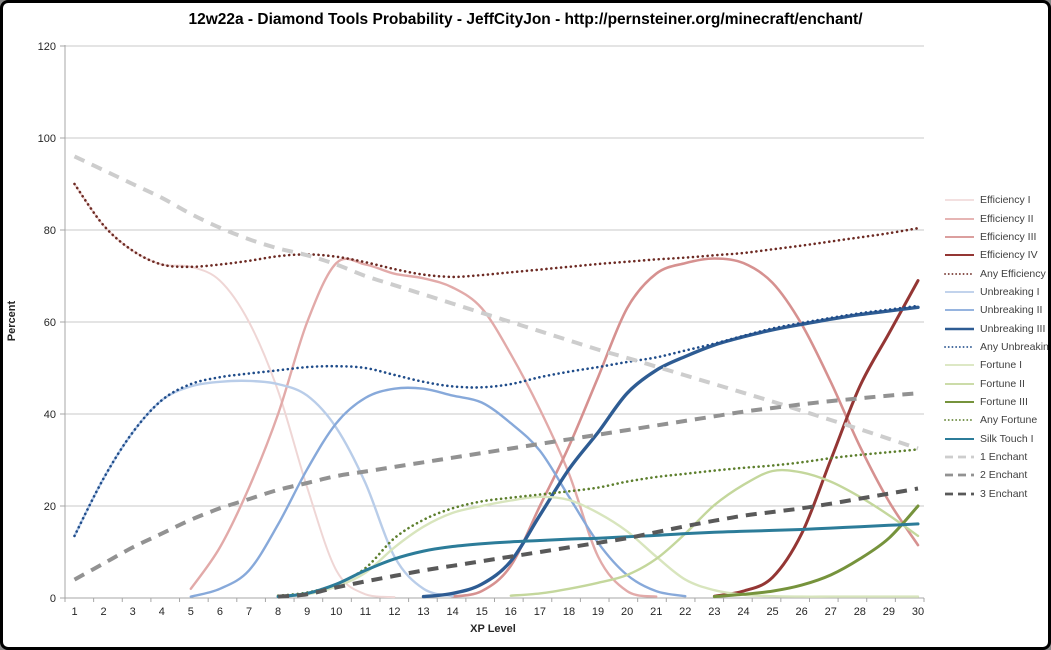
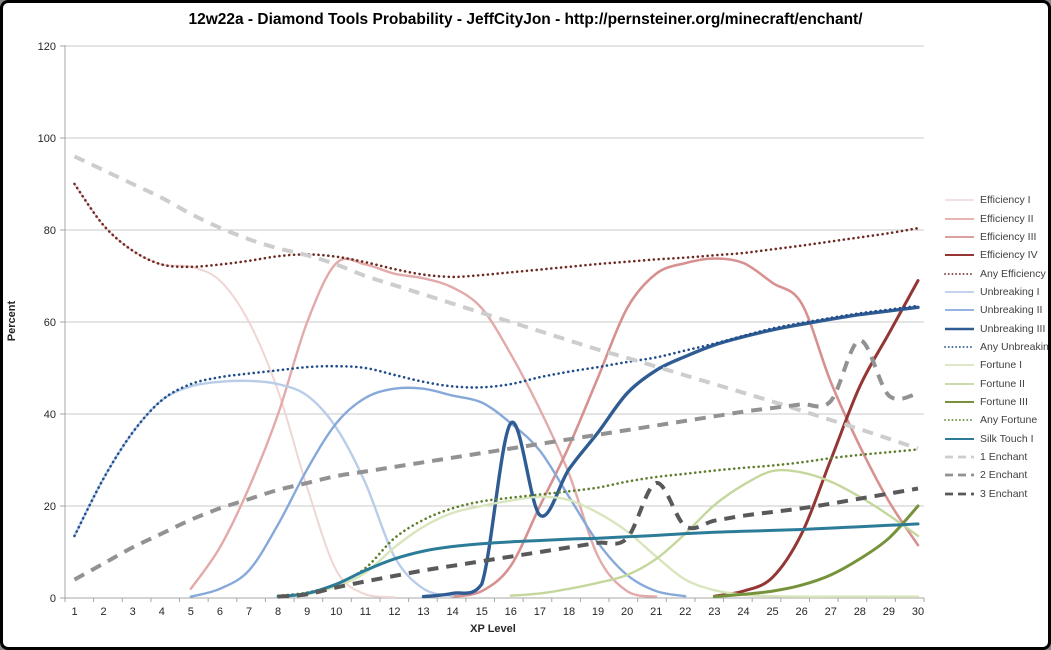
Unbreaking III/16: 8 -> 38
3 Enchant/21: 14 -> 25
Efficiency III/26: 60 -> 64
2 Enchant/28: 43 -> 56
